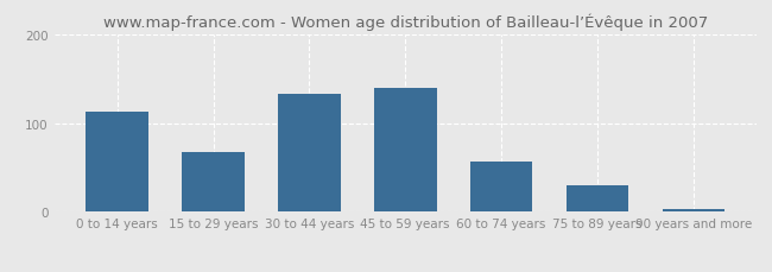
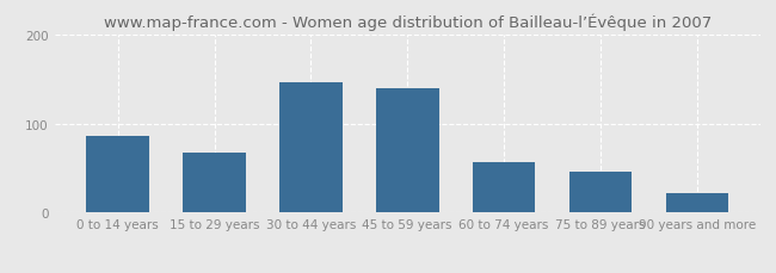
0 to 14 years: 113 -> 86
30 to 44 years: 133 -> 146
75 to 89 years: 30 -> 46
90 years and more: 3 -> 22
